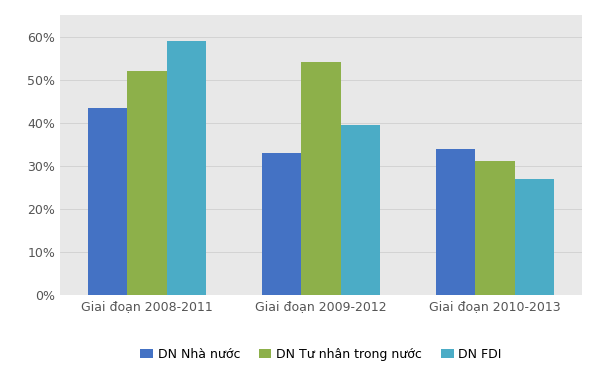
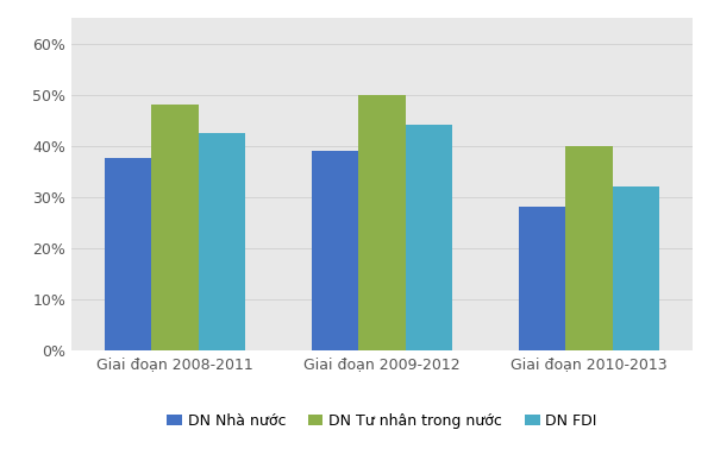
DN Nhà nước/Giai đoạn 2008-2011: 43.5% -> 37.5%
DN Tư nhân trong nước/Giai đoạn 2008-2011: 52% -> 48%
DN FDI/Giai đoạn 2008-2011: 59.0% -> 42.5%
DN Nhà nước/Giai đoạn 2009-2012: 33.0% -> 39.0%
DN Tư nhân trong nước/Giai đoạn 2009-2012: 54% -> 50%
DN FDI/Giai đoạn 2009-2012: 39.5% -> 44.0%
DN Nhà nước/Giai đoạn 2010-2013: 34.0% -> 28.0%
DN Tư nhân trong nước/Giai đoạn 2010-2013: 31% -> 40%
DN FDI/Giai đoạn 2010-2013: 27.0% -> 32.0%
